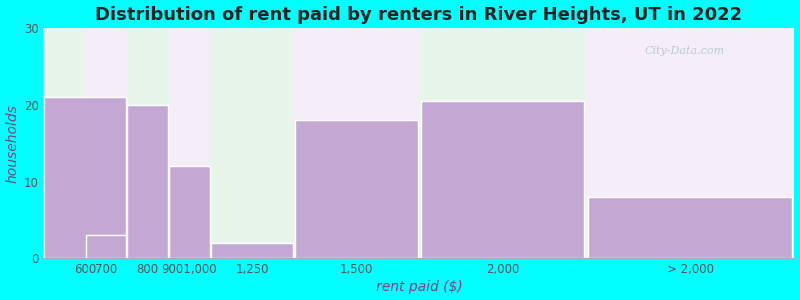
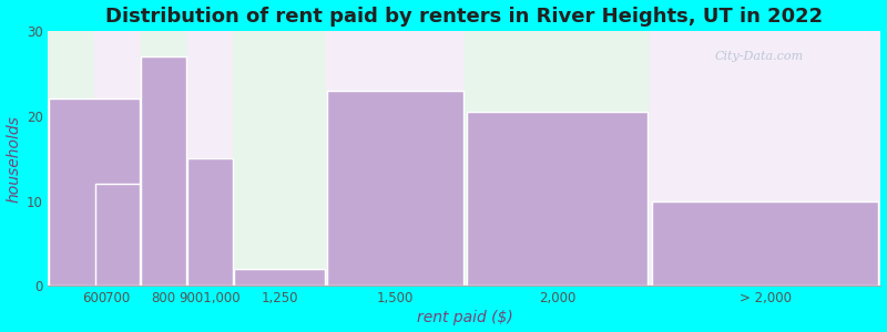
600: 21.0 -> 22.0
700: 3.0 -> 12.0
800: 20.0 -> 27.0
9001,000: 12.0 -> 15.0
1,500: 18.0 -> 23.0
> 2,000: 8.0 -> 10.0
